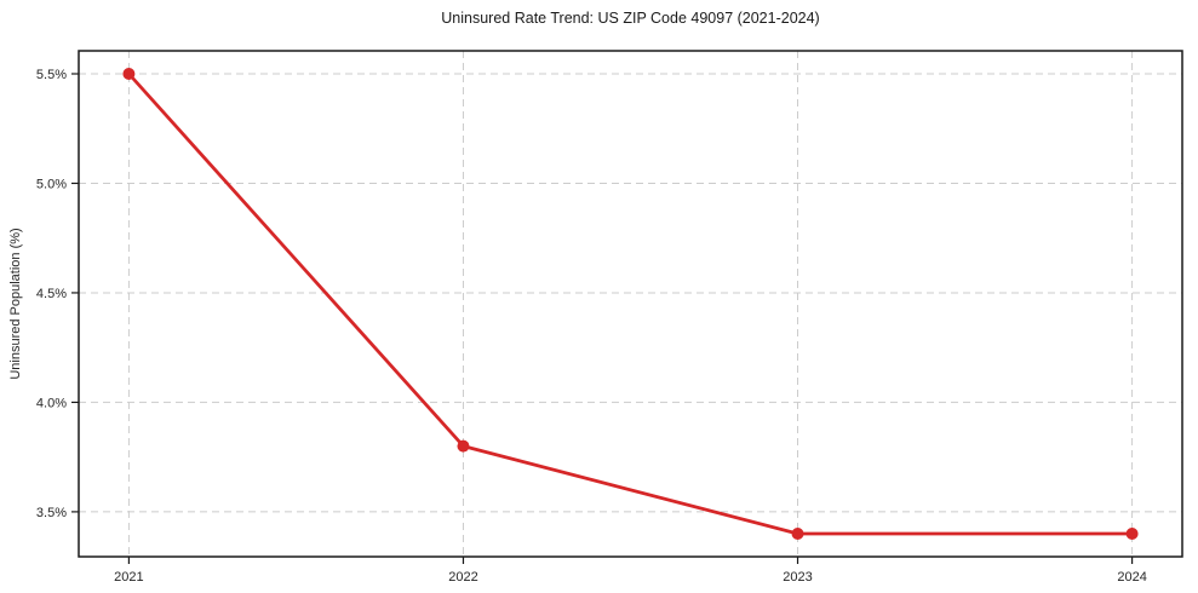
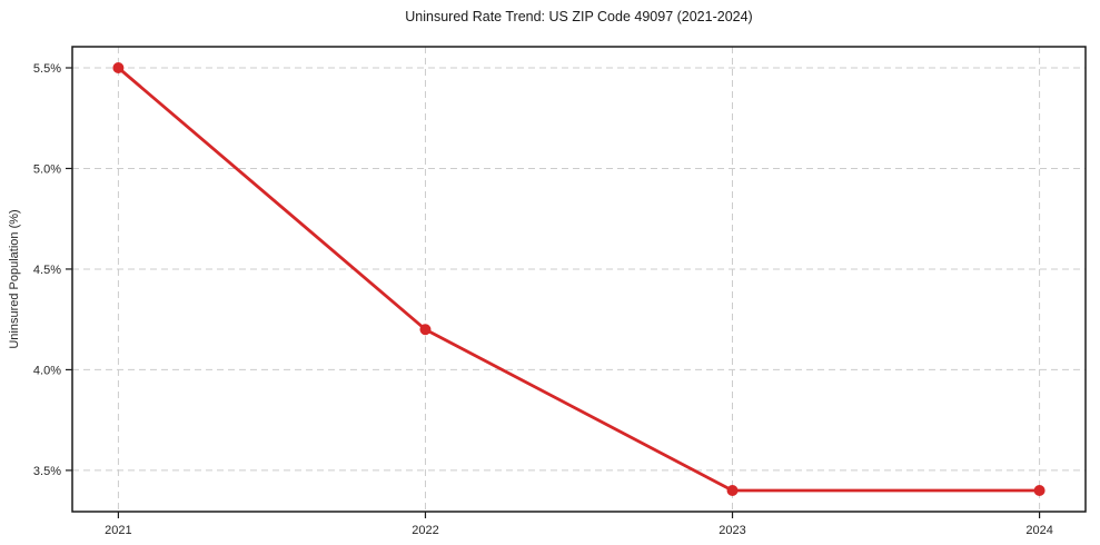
2022: 3.8% -> 4.2%
